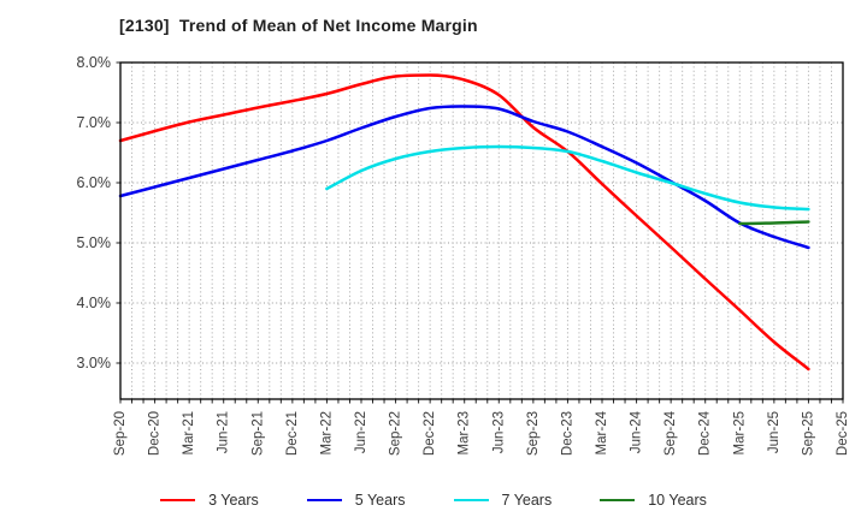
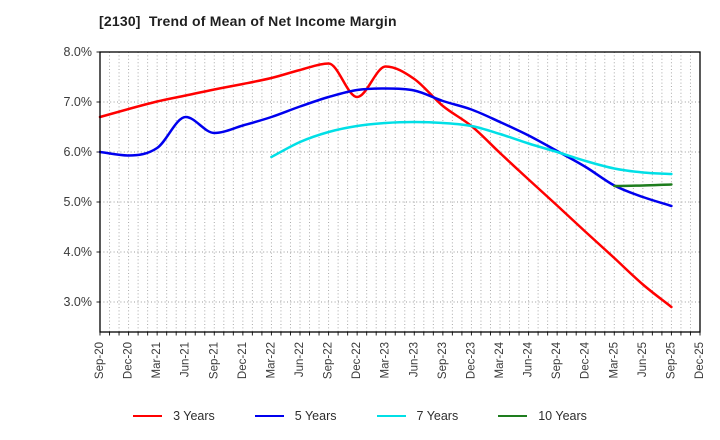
5 Years/Sep-20: 5.8% -> 6.0%
5 Years/Jun-21: 6.2% -> 6.7%
3 Years/Dec-22: 7.8% -> 7.1%
